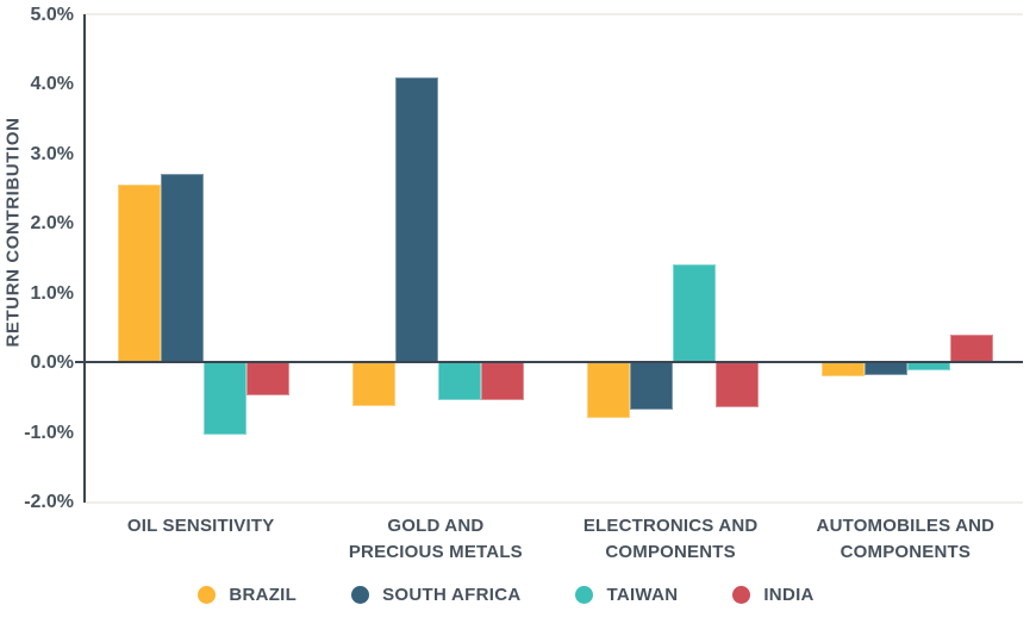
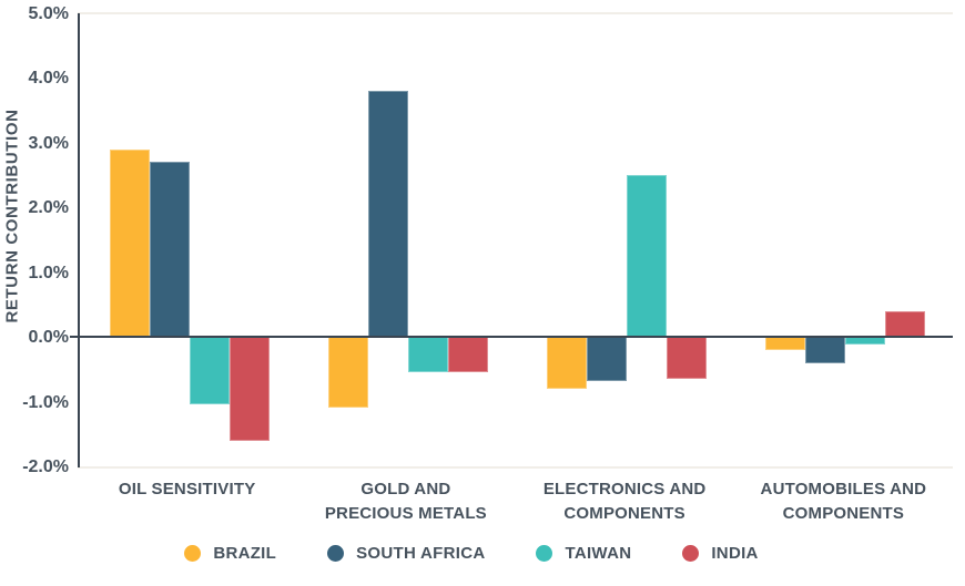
BRAZIL/OIL SENSITIVITY: 2.5% -> 2.9%
INDIA/OIL SENSITIVITY: -0.5% -> -1.6%
BRAZIL/GOLD AND PRECIOUS METALS: -0.6% -> -1.1%
SOUTH AFRICA/GOLD AND PRECIOUS METALS: 4.1% -> 3.8%
TAIWAN/ELECTRONICS AND COMPONENTS: 1.4% -> 2.5%
SOUTH AFRICA/AUTOMOBILES AND COMPONENTS: -0.2% -> -0.4%
